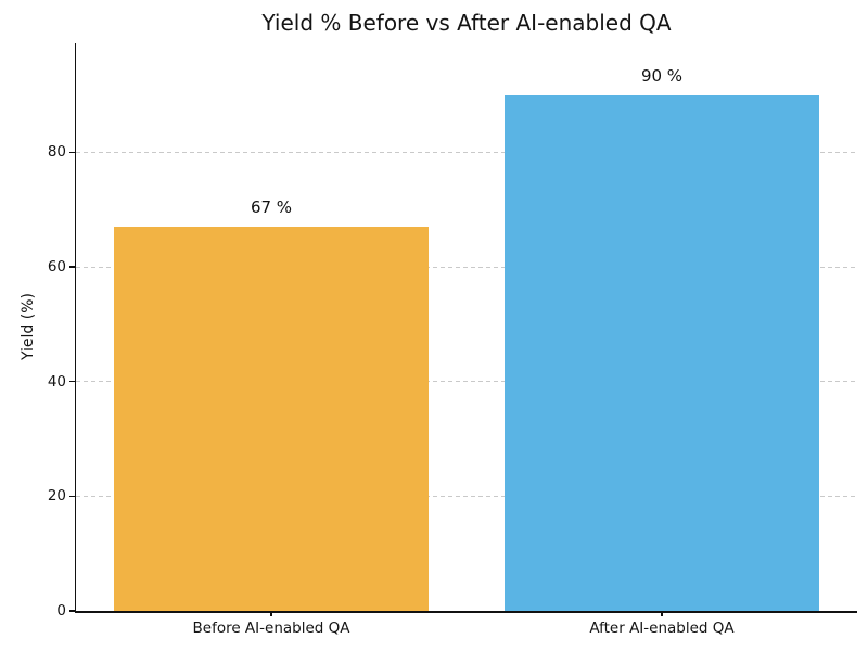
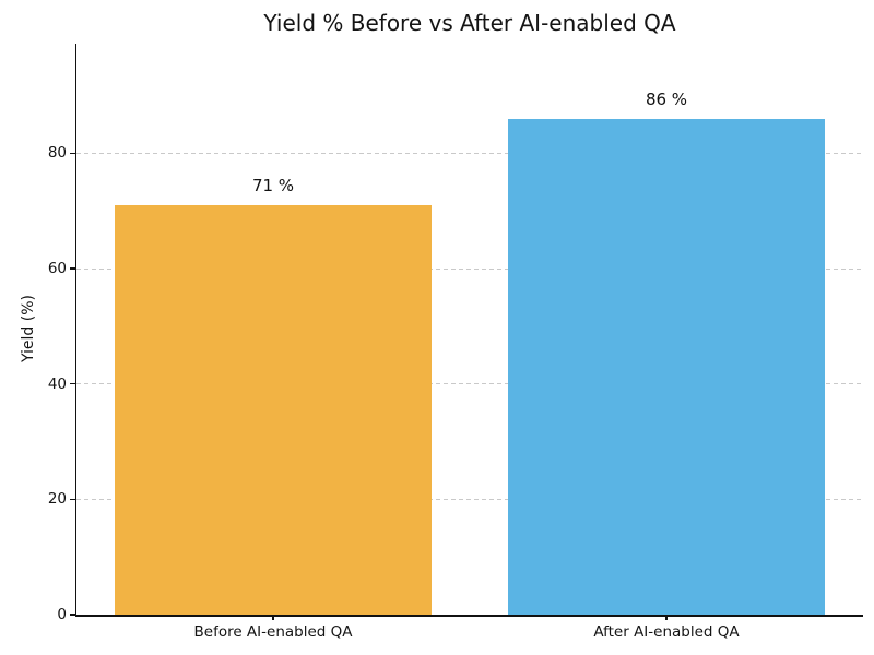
Before AI-enabled QA: 67 -> 71
After AI-enabled QA: 90 -> 86
